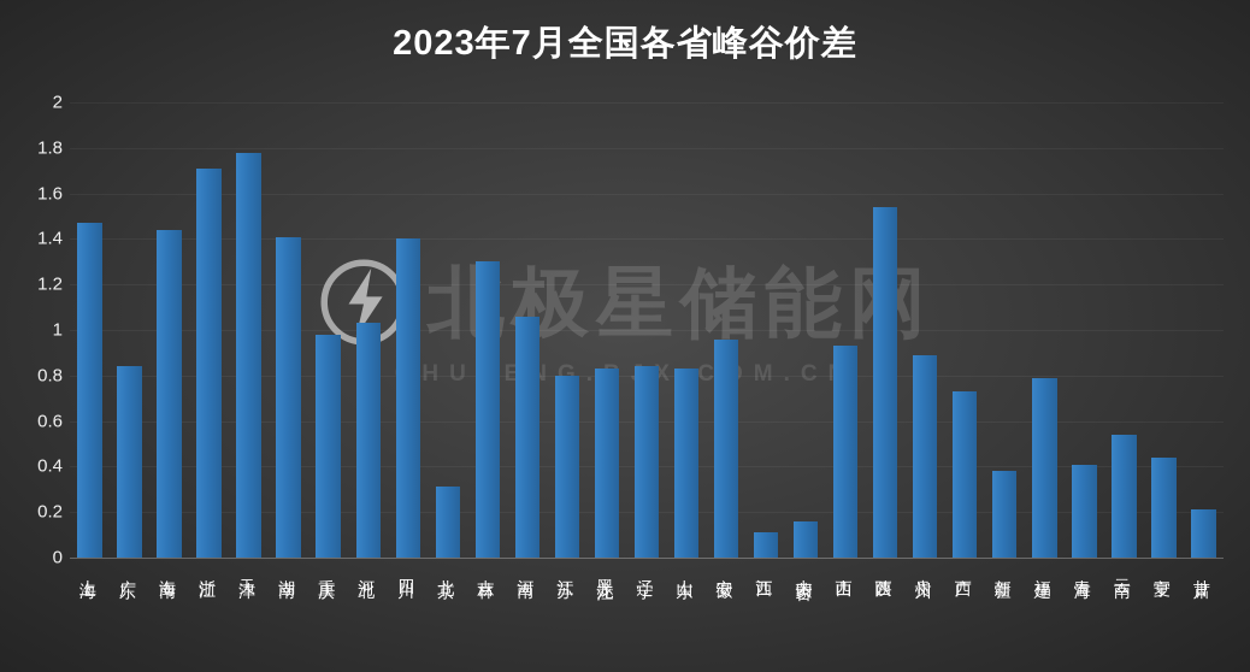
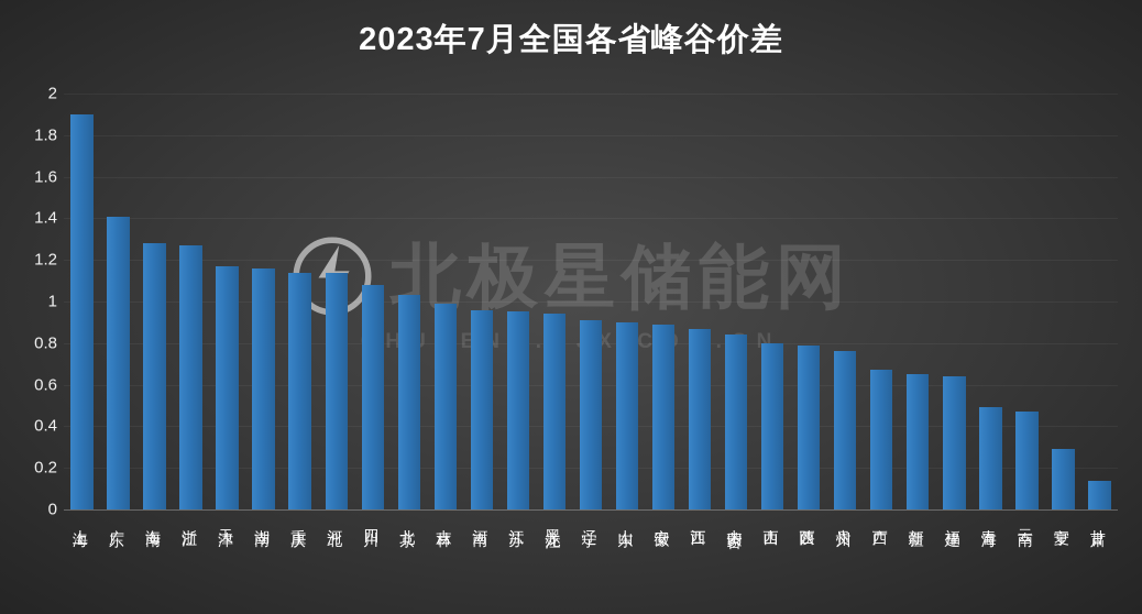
上海: 1.47 -> 1.90
广东: 0.84 -> 1.41
海南: 1.44 -> 1.28
浙江: 1.71 -> 1.27
天津: 1.78 -> 1.17
湖南: 1.41 -> 1.16
重庆: 0.98 -> 1.14
河北: 1.03 -> 1.14
四川: 1.40 -> 1.08
北京: 0.31 -> 1.03
吉林: 1.30 -> 0.99
河南: 1.06 -> 0.96
江苏: 0.80 -> 0.95
黑龙江: 0.83 -> 0.94
辽宁: 0.84 -> 0.91
山东: 0.83 -> 0.90
安徽: 0.96 -> 0.89
江西: 0.11 -> 0.87
内蒙古: 0.16 -> 0.84
山西: 0.93 -> 0.80
陕西: 1.54 -> 0.79
贵州: 0.89 -> 0.76
广西: 0.73 -> 0.67
新疆: 0.38 -> 0.65
福建: 0.79 -> 0.64
青海: 0.41 -> 0.49
云南: 0.54 -> 0.47
宁夏: 0.44 -> 0.29
甘肃: 0.21 -> 0.14
